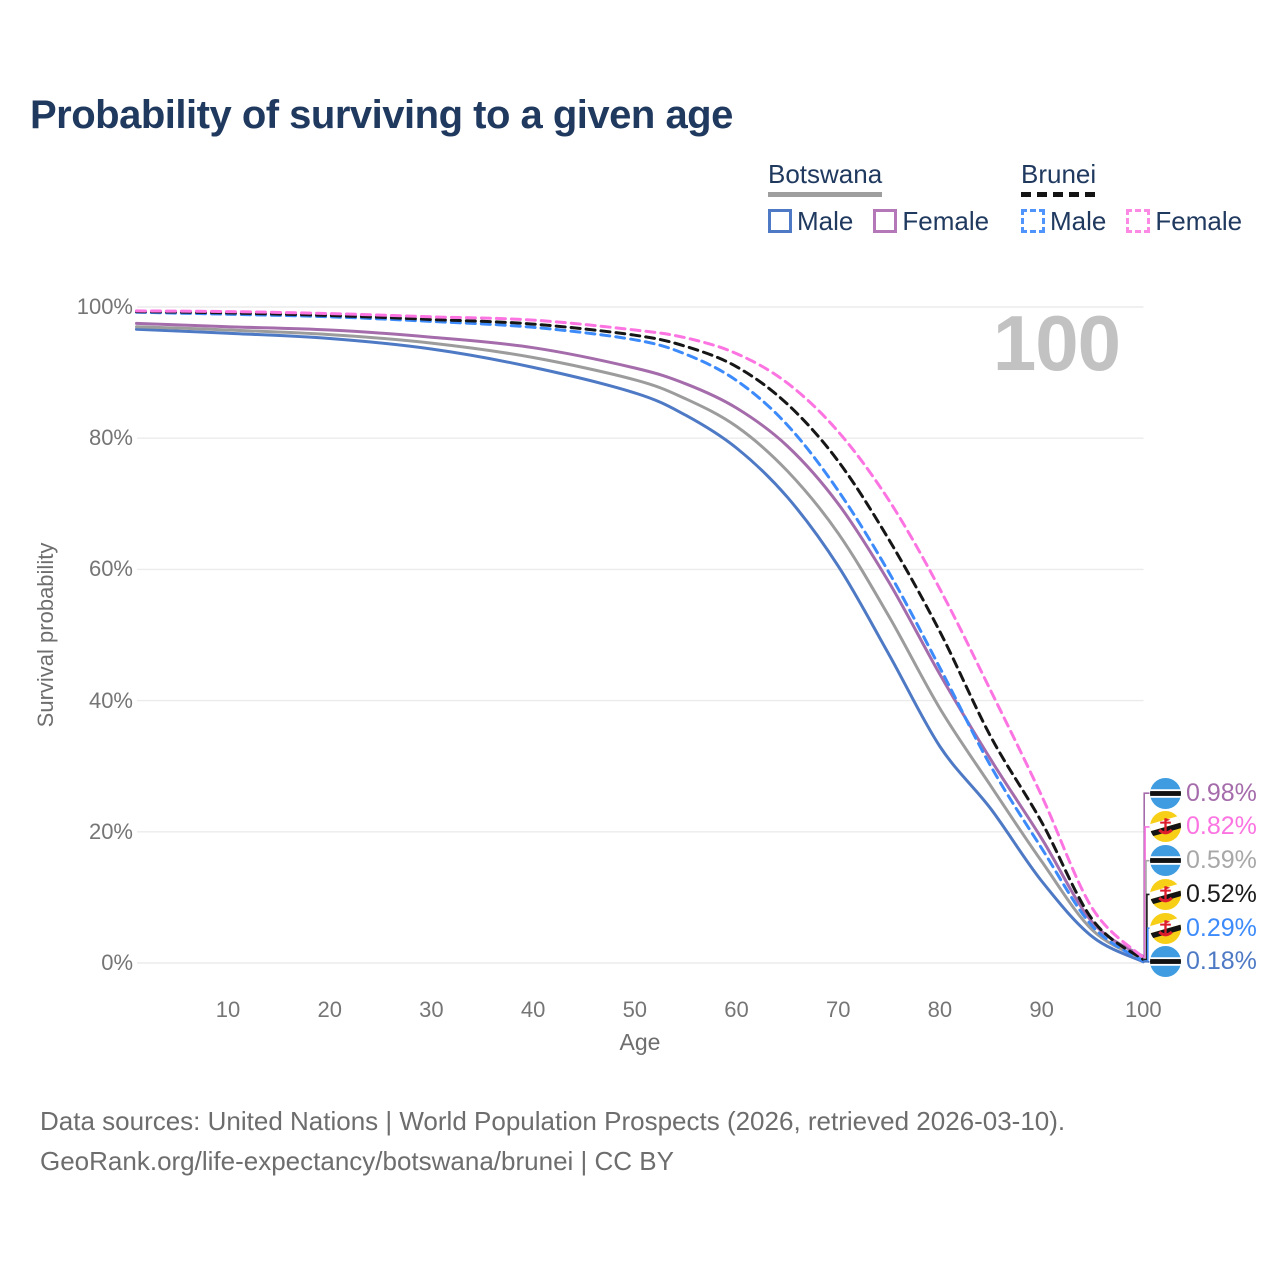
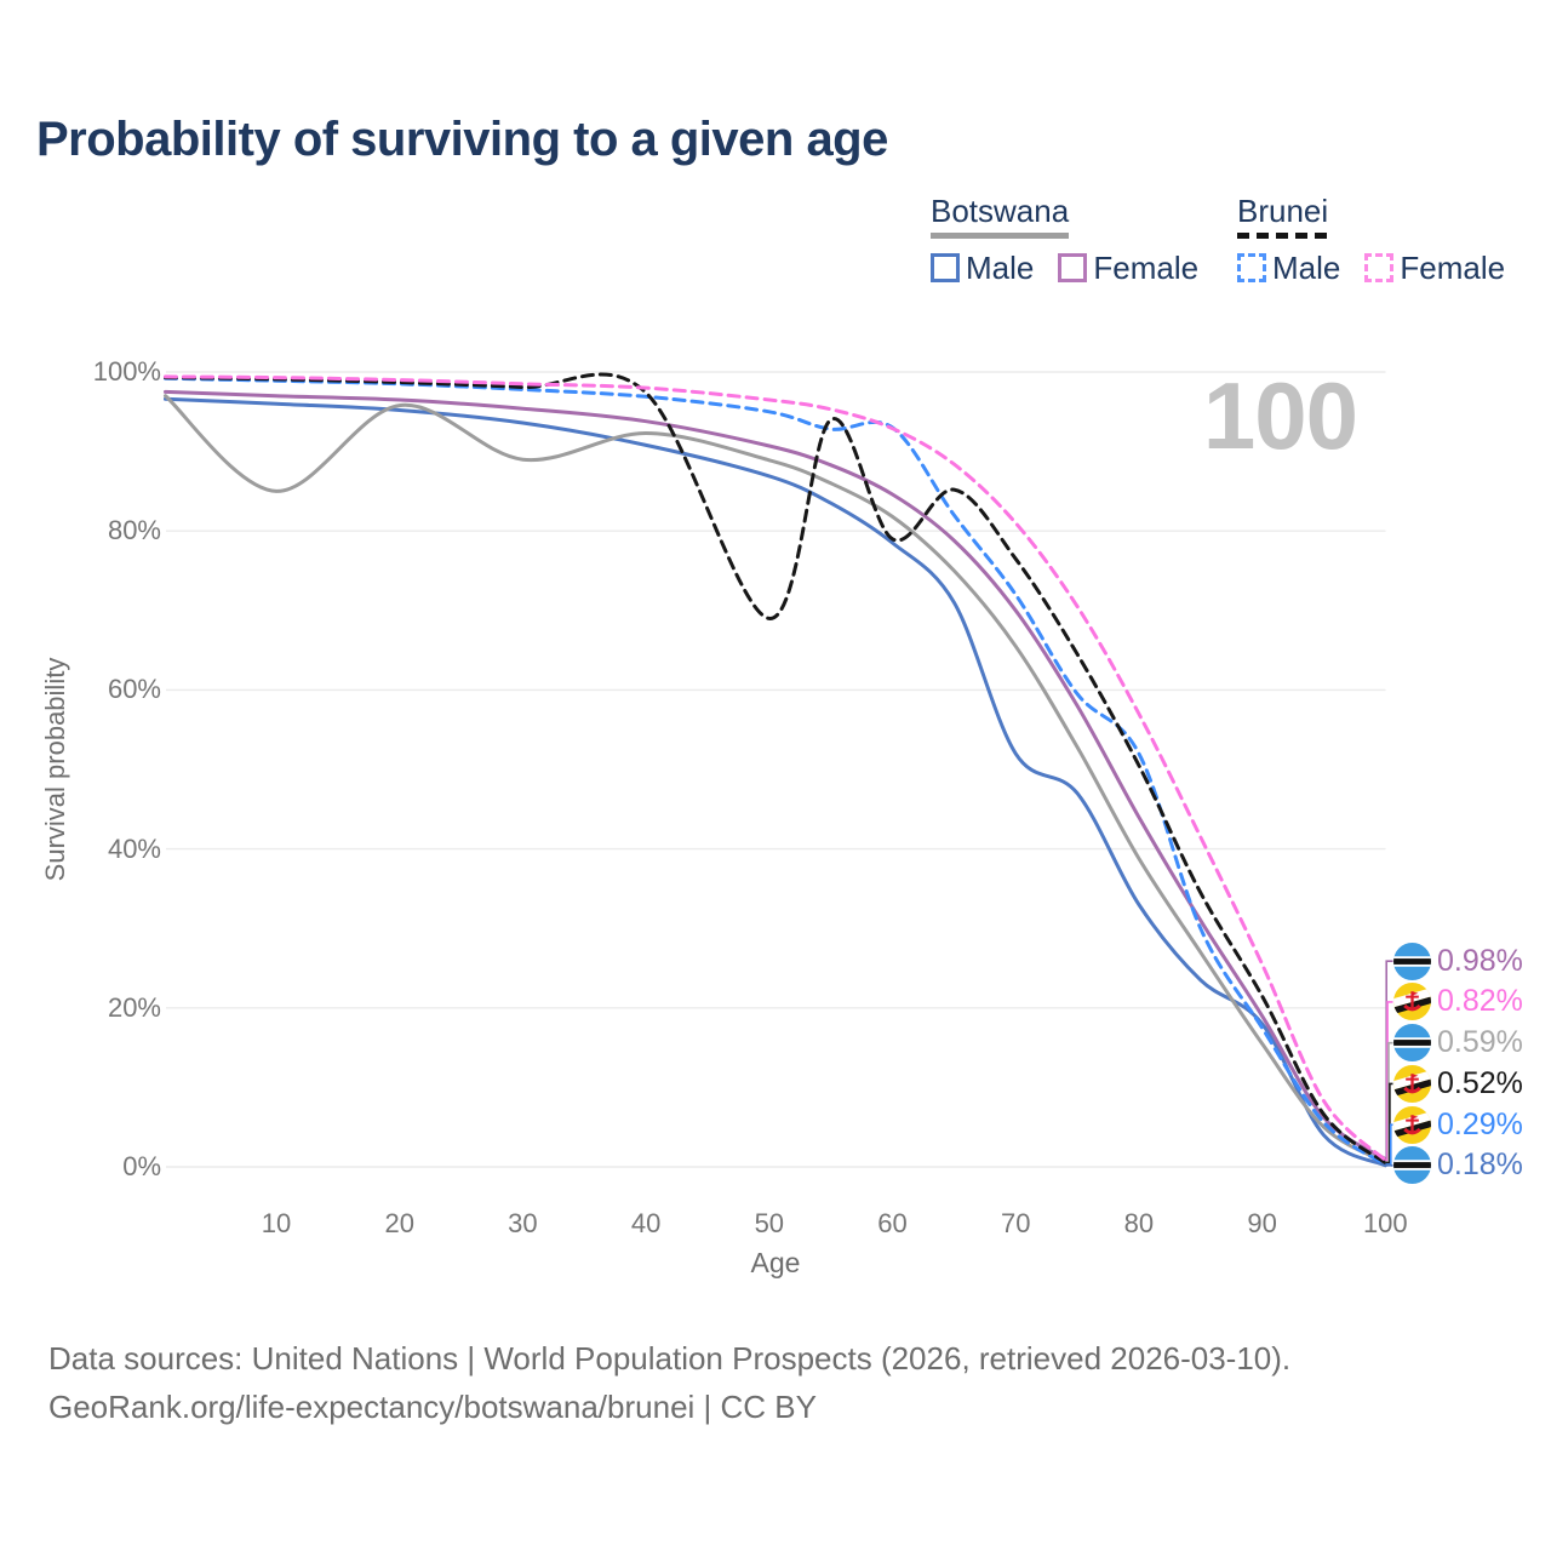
Botswana/10: 96% -> 85%
Botswana/30: 94% -> 89%
Brunei/50: 96% -> 69%
Brunei Male/60: 89% -> 93%
Brunei/60: 91% -> 79%
Botswana Male/70: 60% -> 52%
Brunei Male/80: 45% -> 52%
Botswana Male/90: 12% -> 18%
